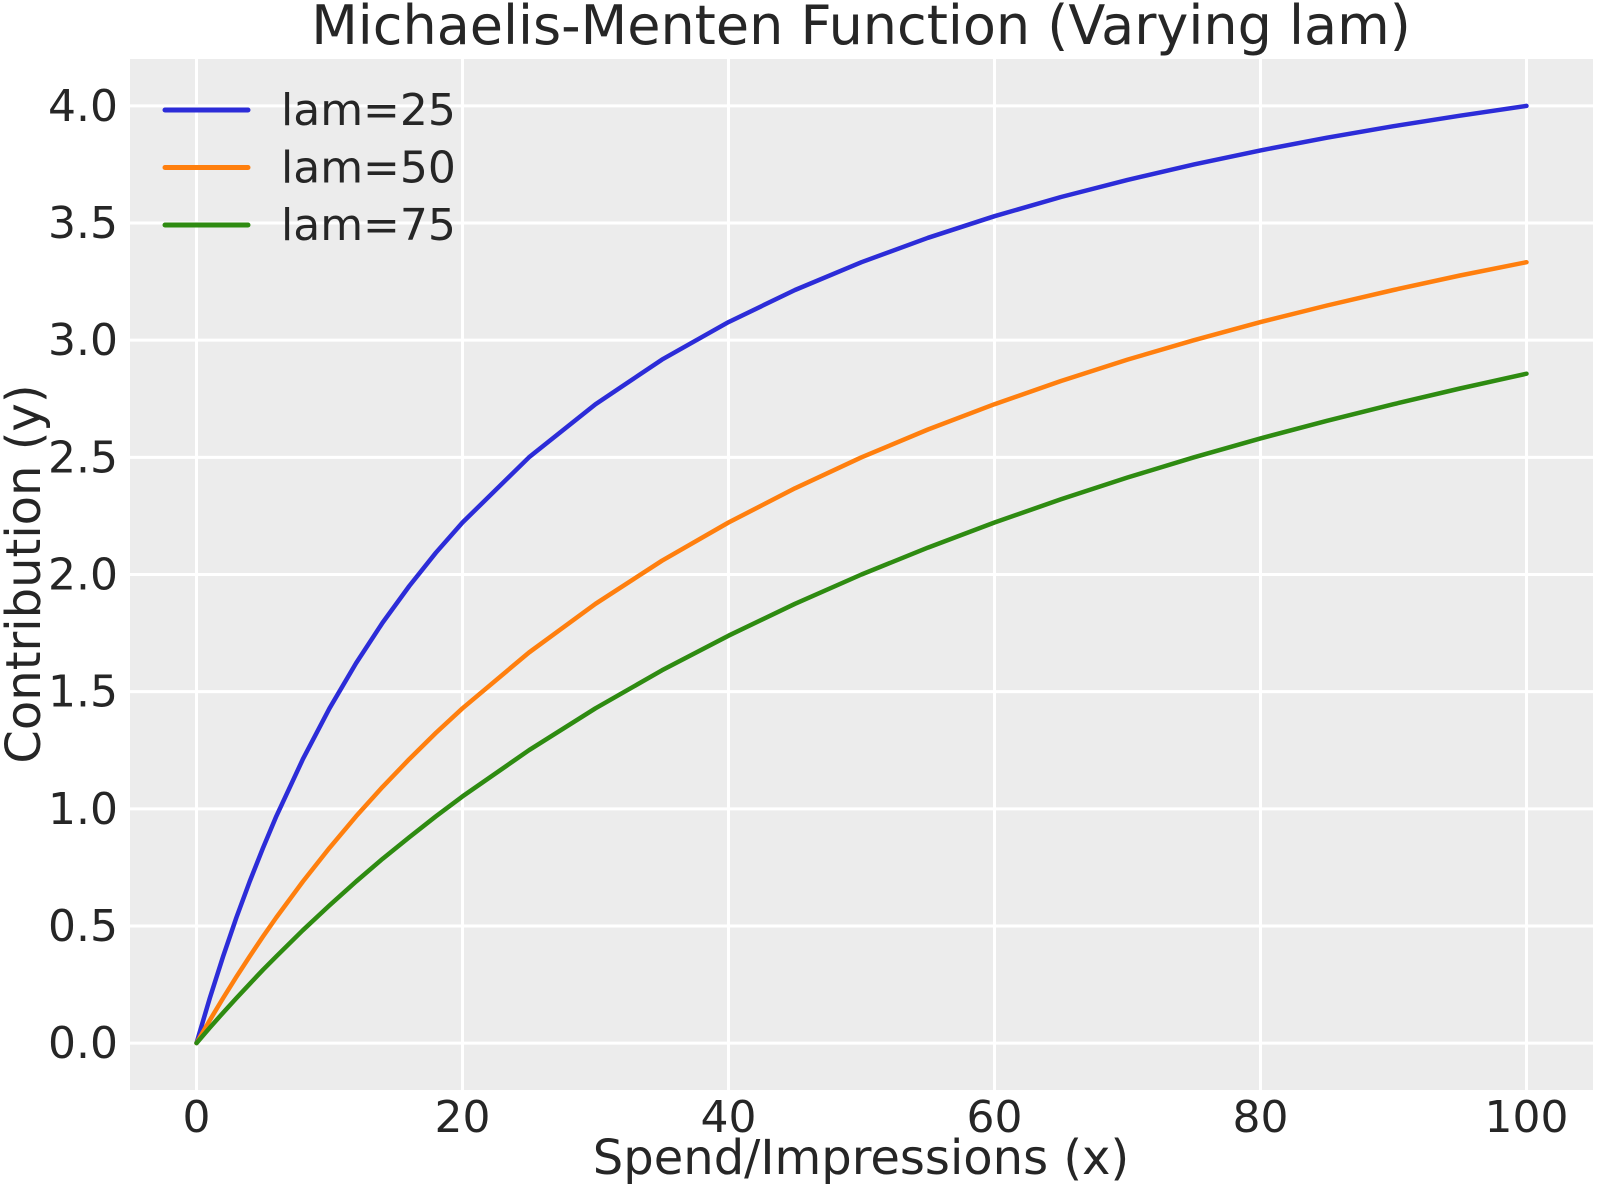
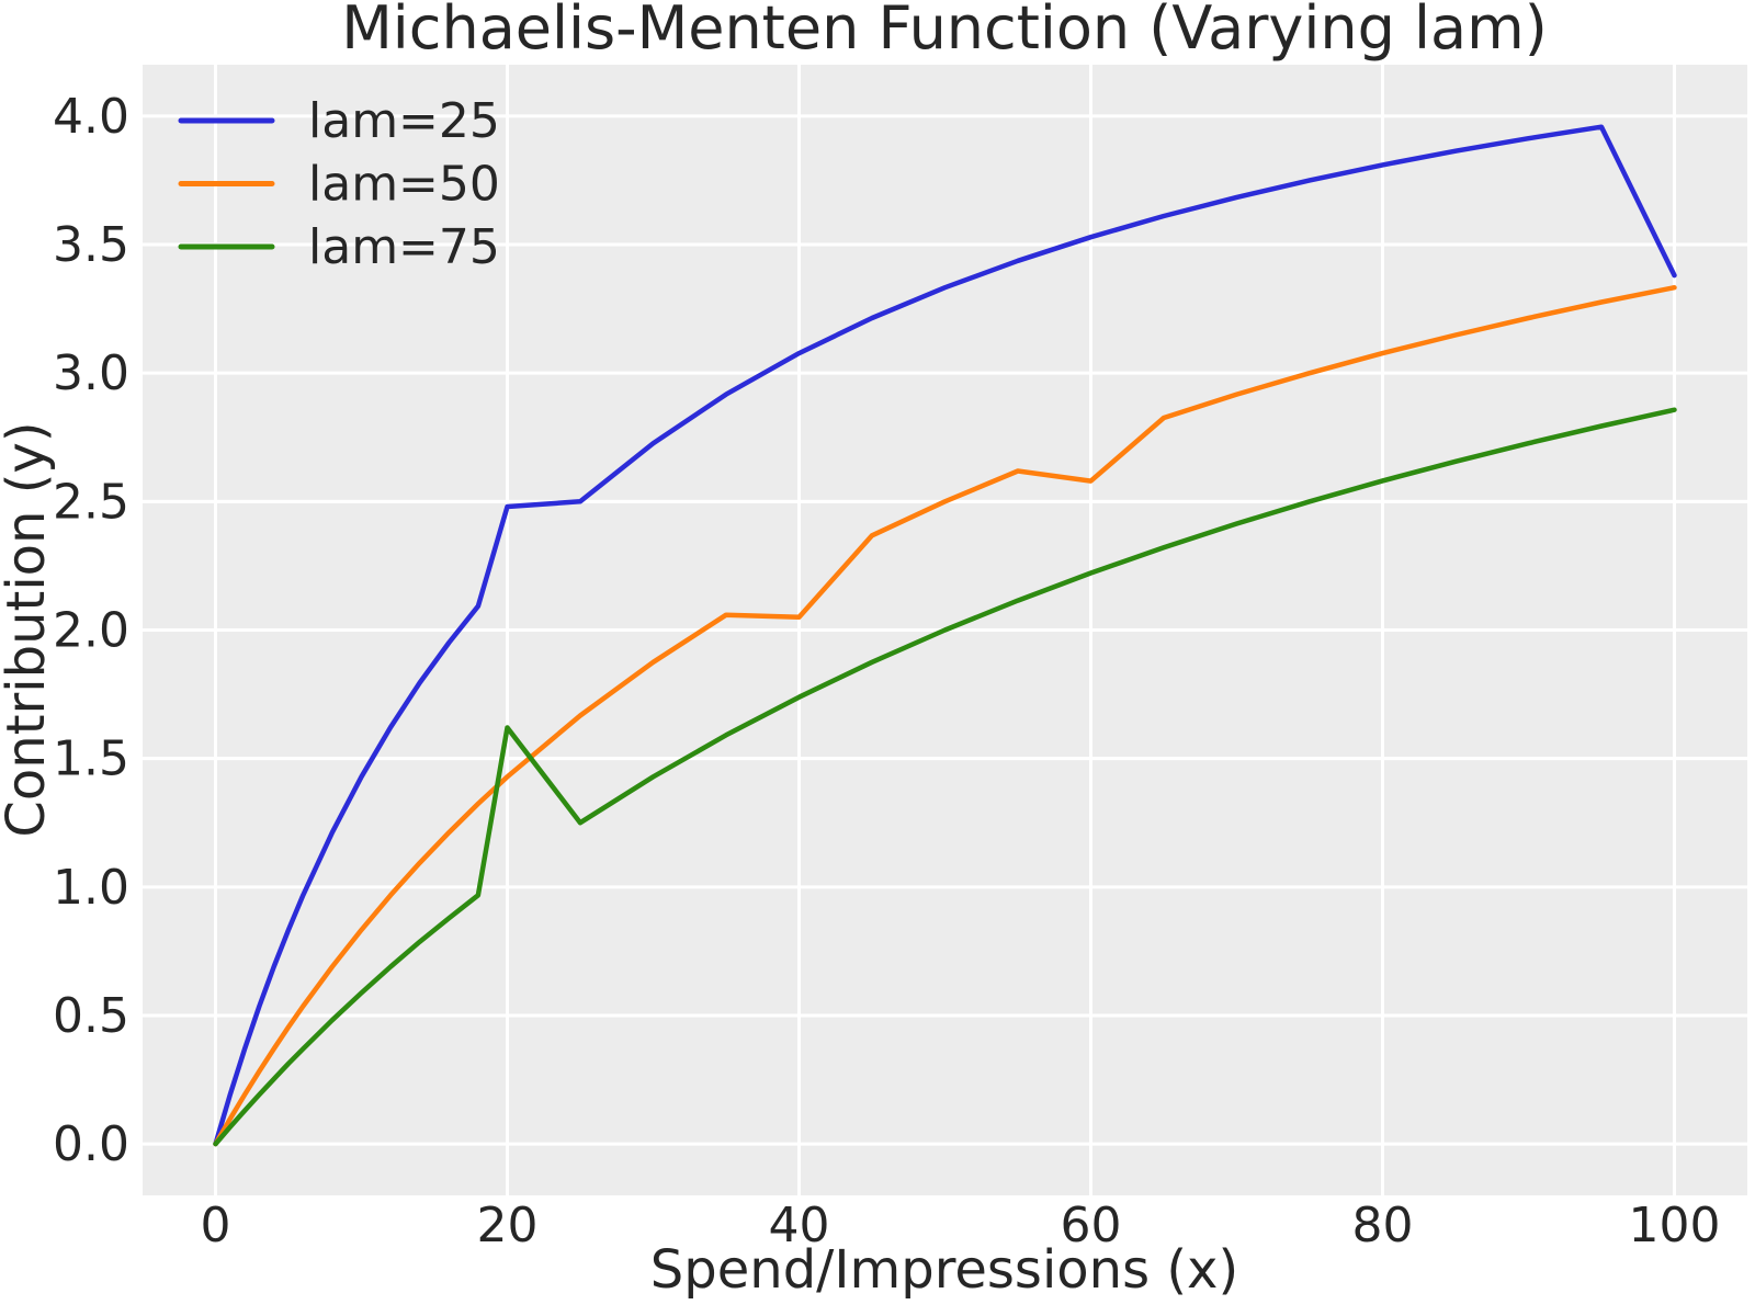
lam=25/20: 2.22 -> 2.48
lam=75/20: 1.05 -> 1.62
lam=50/40: 2.22 -> 2.05
lam=50/60: 2.73 -> 2.58
lam=25/100: 4.00 -> 3.38
